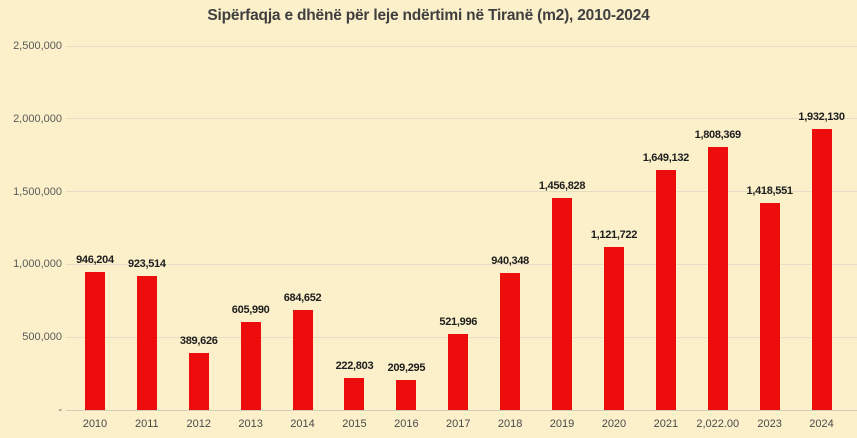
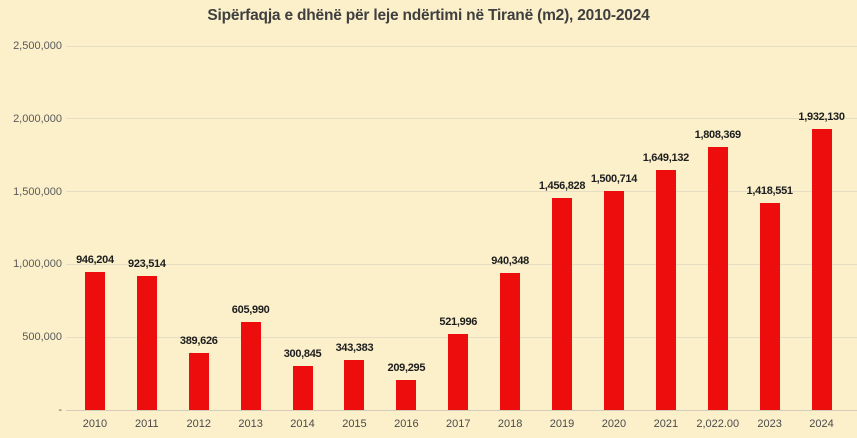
2014: 684,652 -> 300,845
2015: 222,803 -> 343,383
2020: 1,121,722 -> 1,500,714
